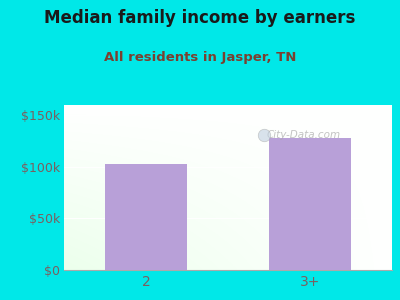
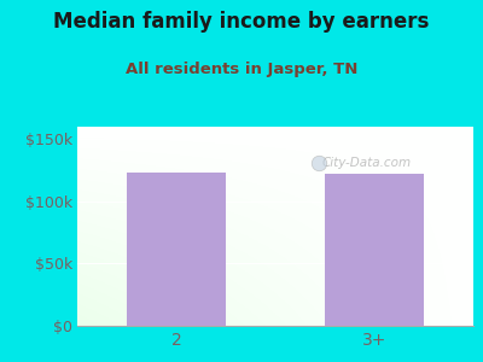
2: $103k -> $123k
3+: $128k -> $122k
